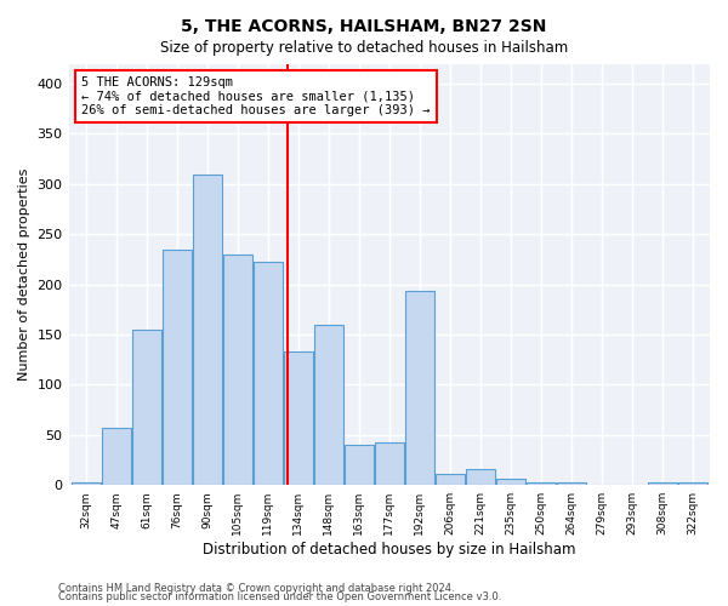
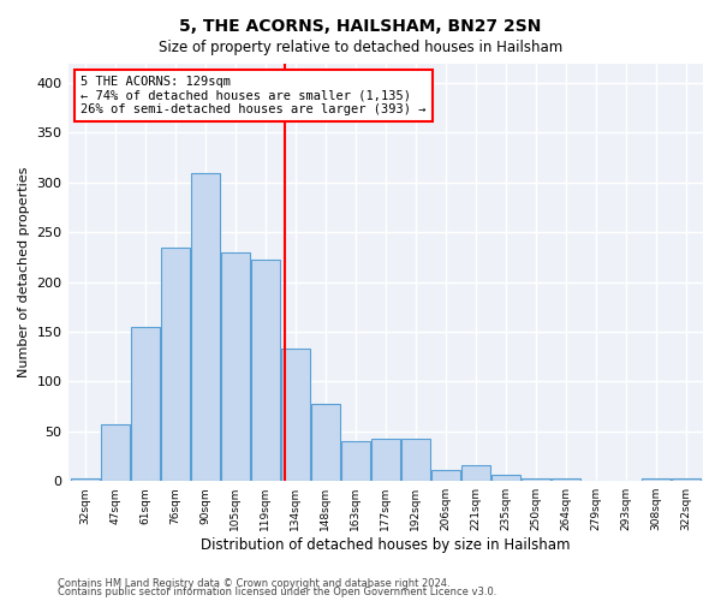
148sqm: 160 -> 77
192sqm: 194 -> 42
